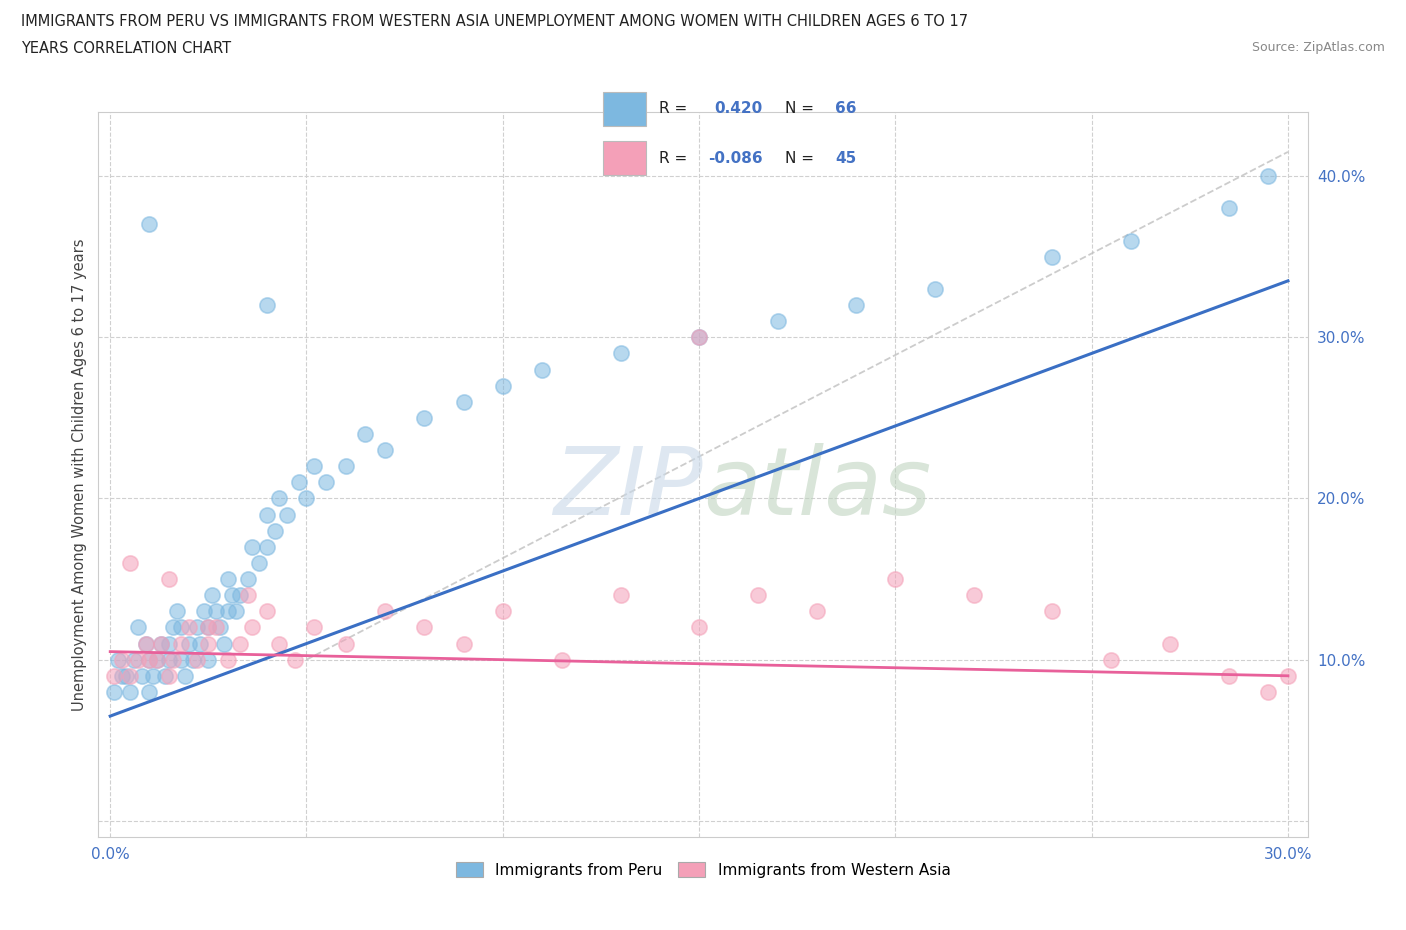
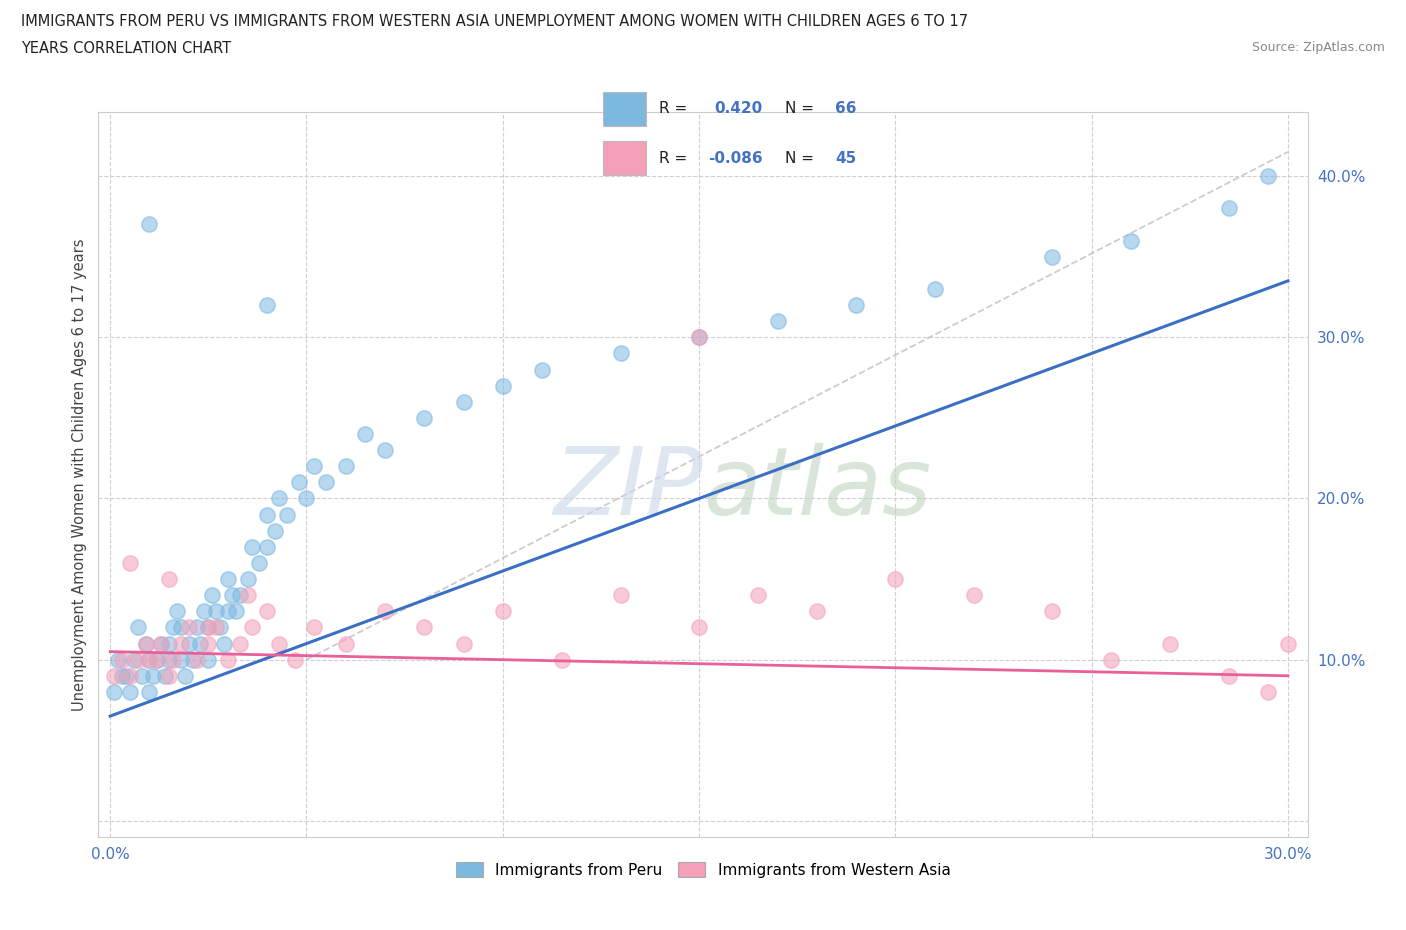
Immigrants from Western Asia/30.0%: 9% -> 11%
